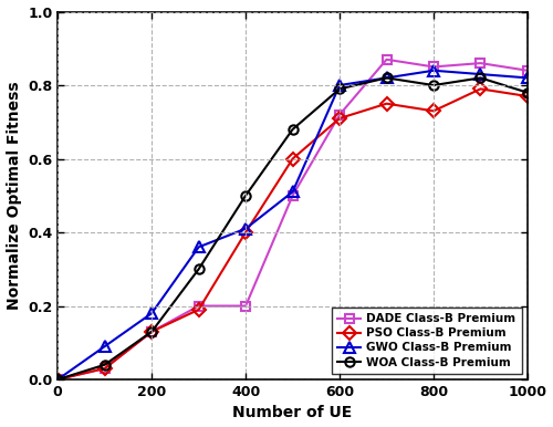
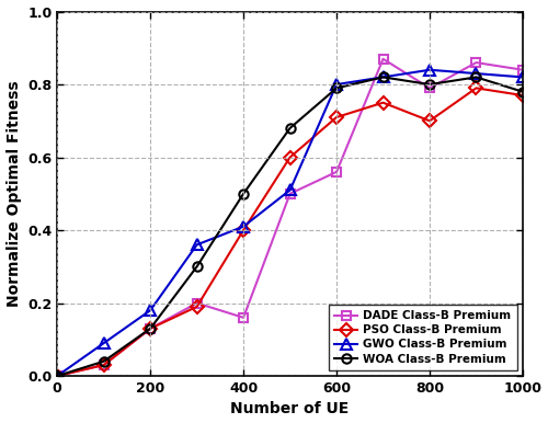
DADE Class-B Premium/400: 0.20 -> 0.16
DADE Class-B Premium/600: 0.72 -> 0.56
DADE Class-B Premium/800: 0.85 -> 0.79
PSO Class-B Premium/800: 0.73 -> 0.70
